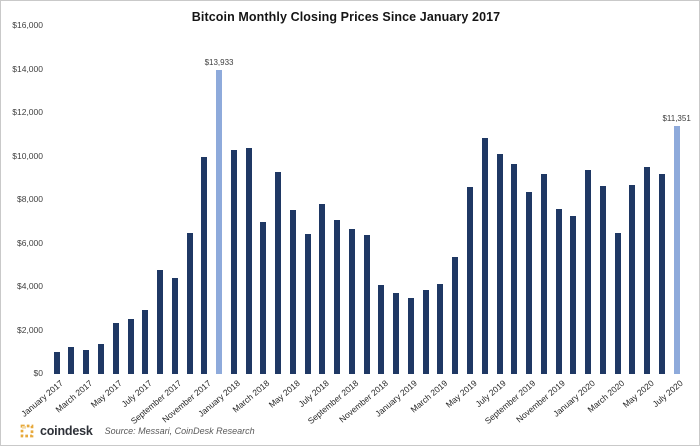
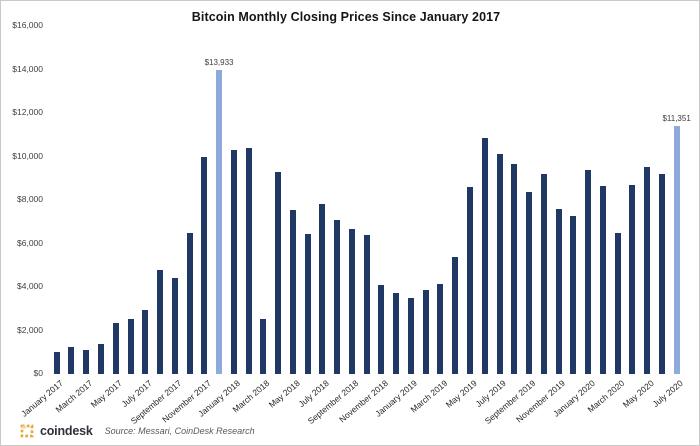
March 2018: $6900 -> $2500
